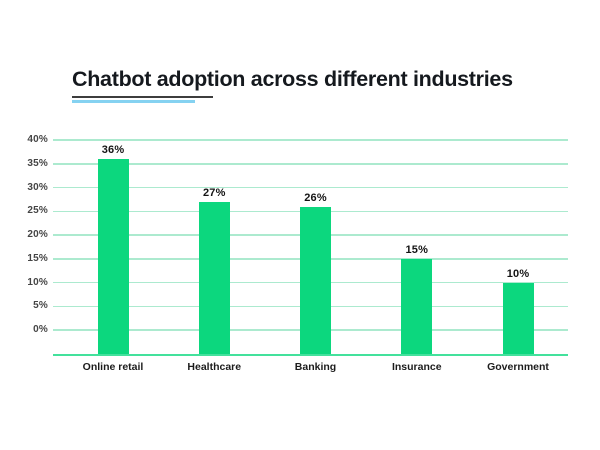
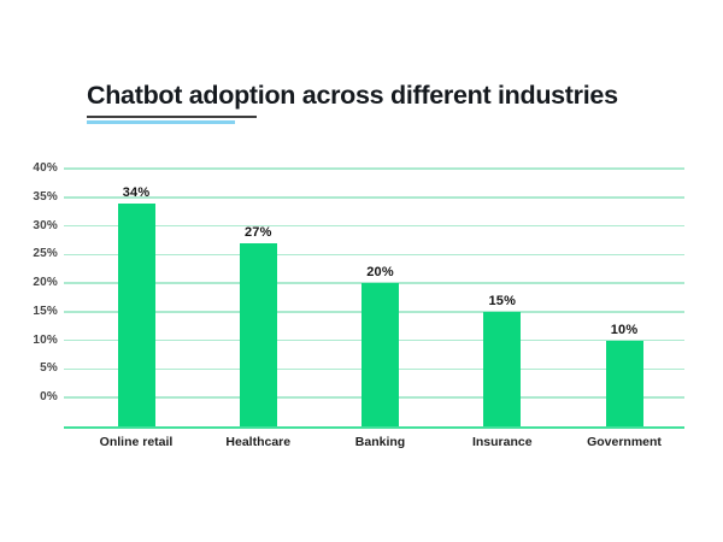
Online retail: 36% -> 34%
Banking: 26% -> 20%
